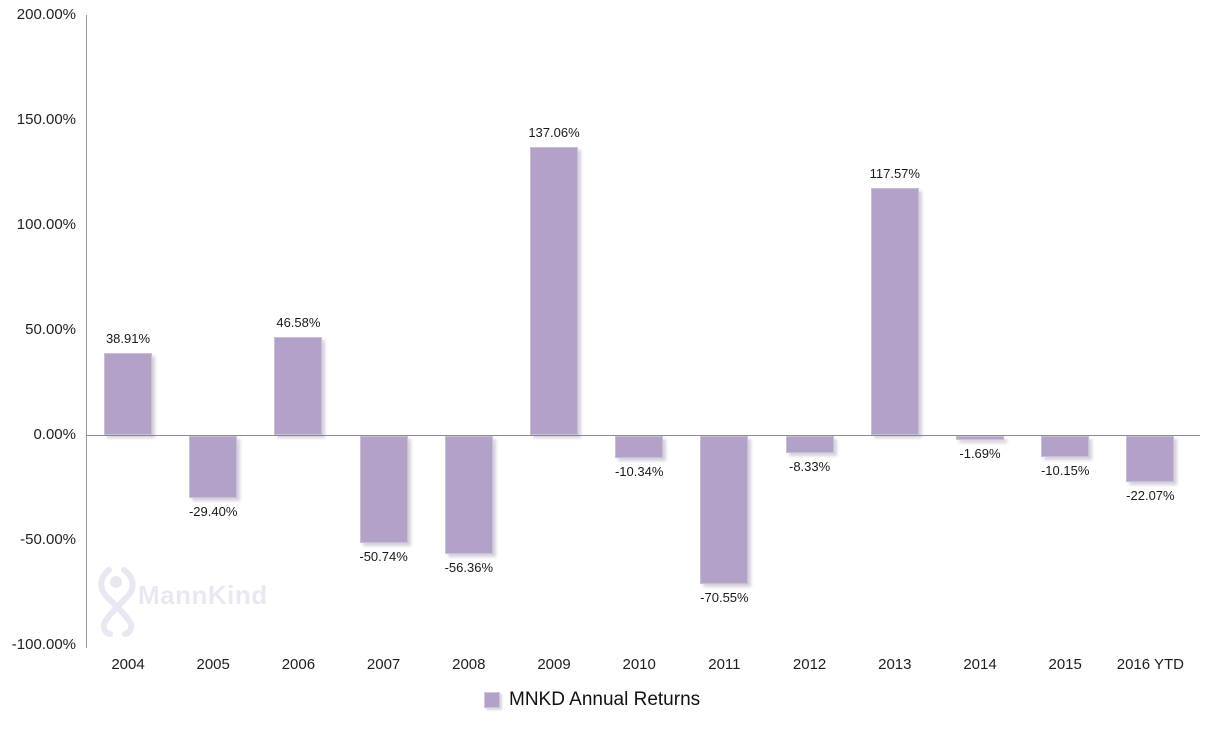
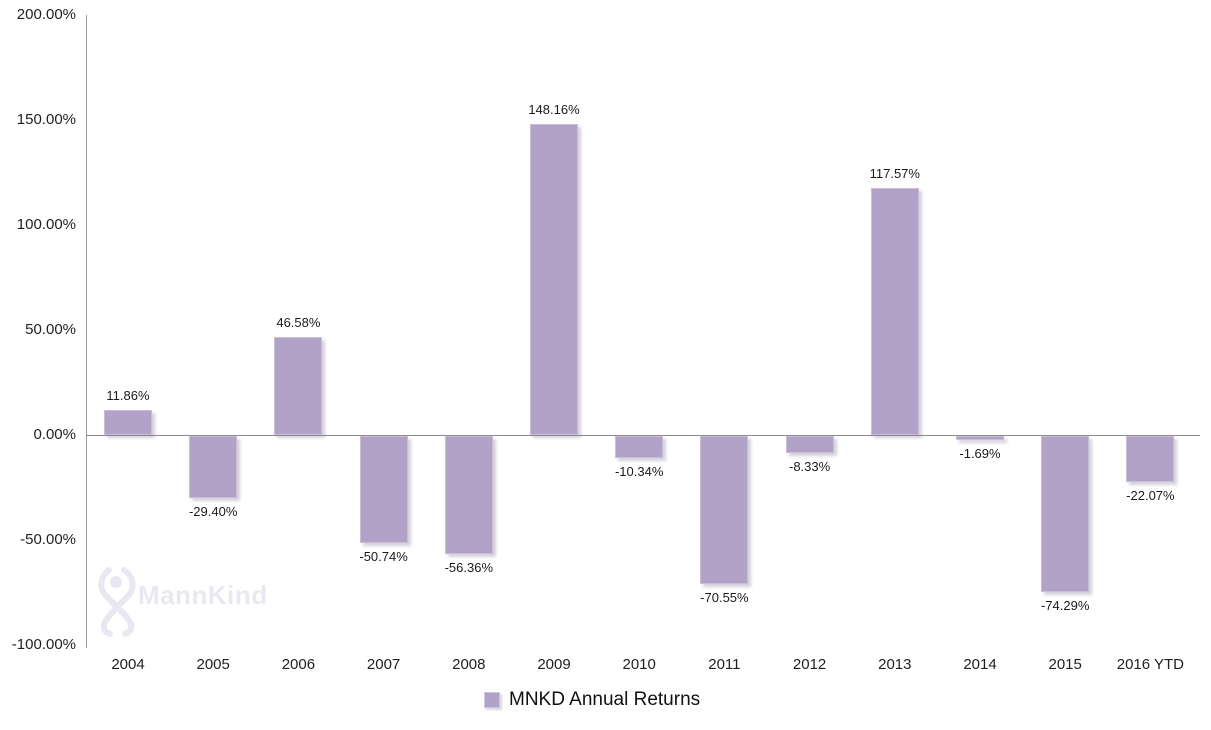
2004: 38.91% -> 11.86%
2009: 137.06% -> 148.16%
2015: -10.15% -> -74.29%
